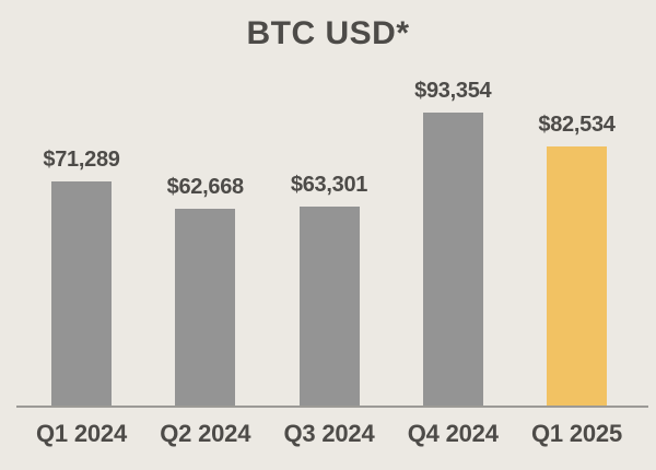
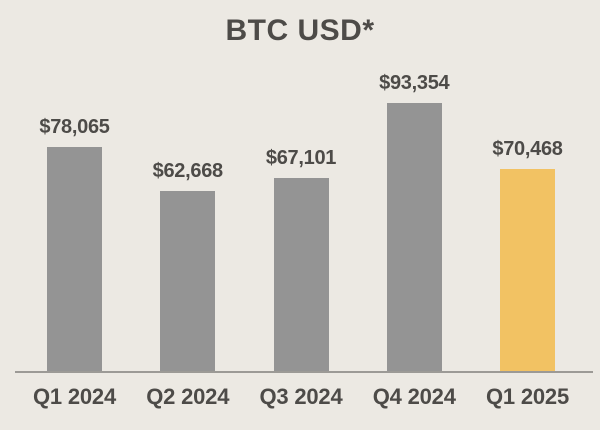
Q1 2024: $71,289 -> $78,065
Q3 2024: $63,301 -> $67,101
Q1 2025: $82,534 -> $70,468
